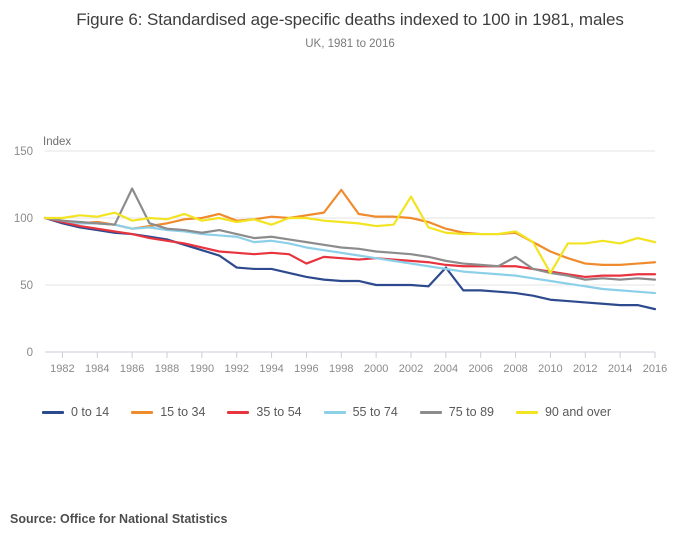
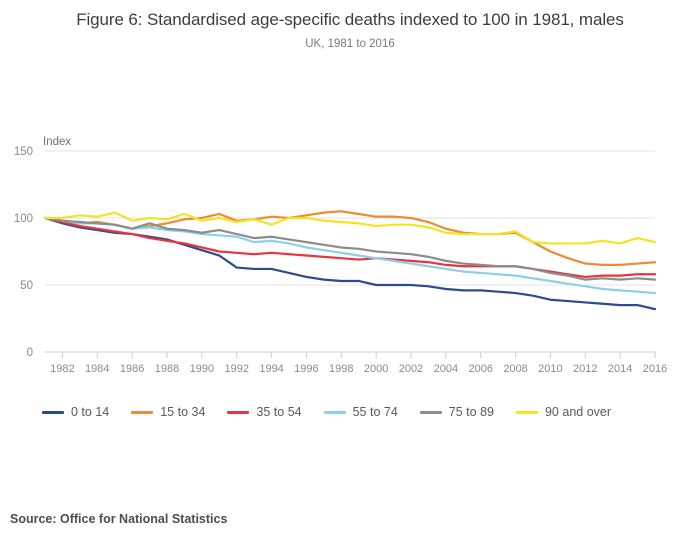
75 to 89/1986: 122 -> 92
35 to 54/1996: 66 -> 72
15 to 34/1998: 121 -> 105
90 and over/2002: 116 -> 95
0 to 14/2004: 63 -> 47
75 to 89/2008: 71 -> 64
90 and over/2010: 59 -> 81
